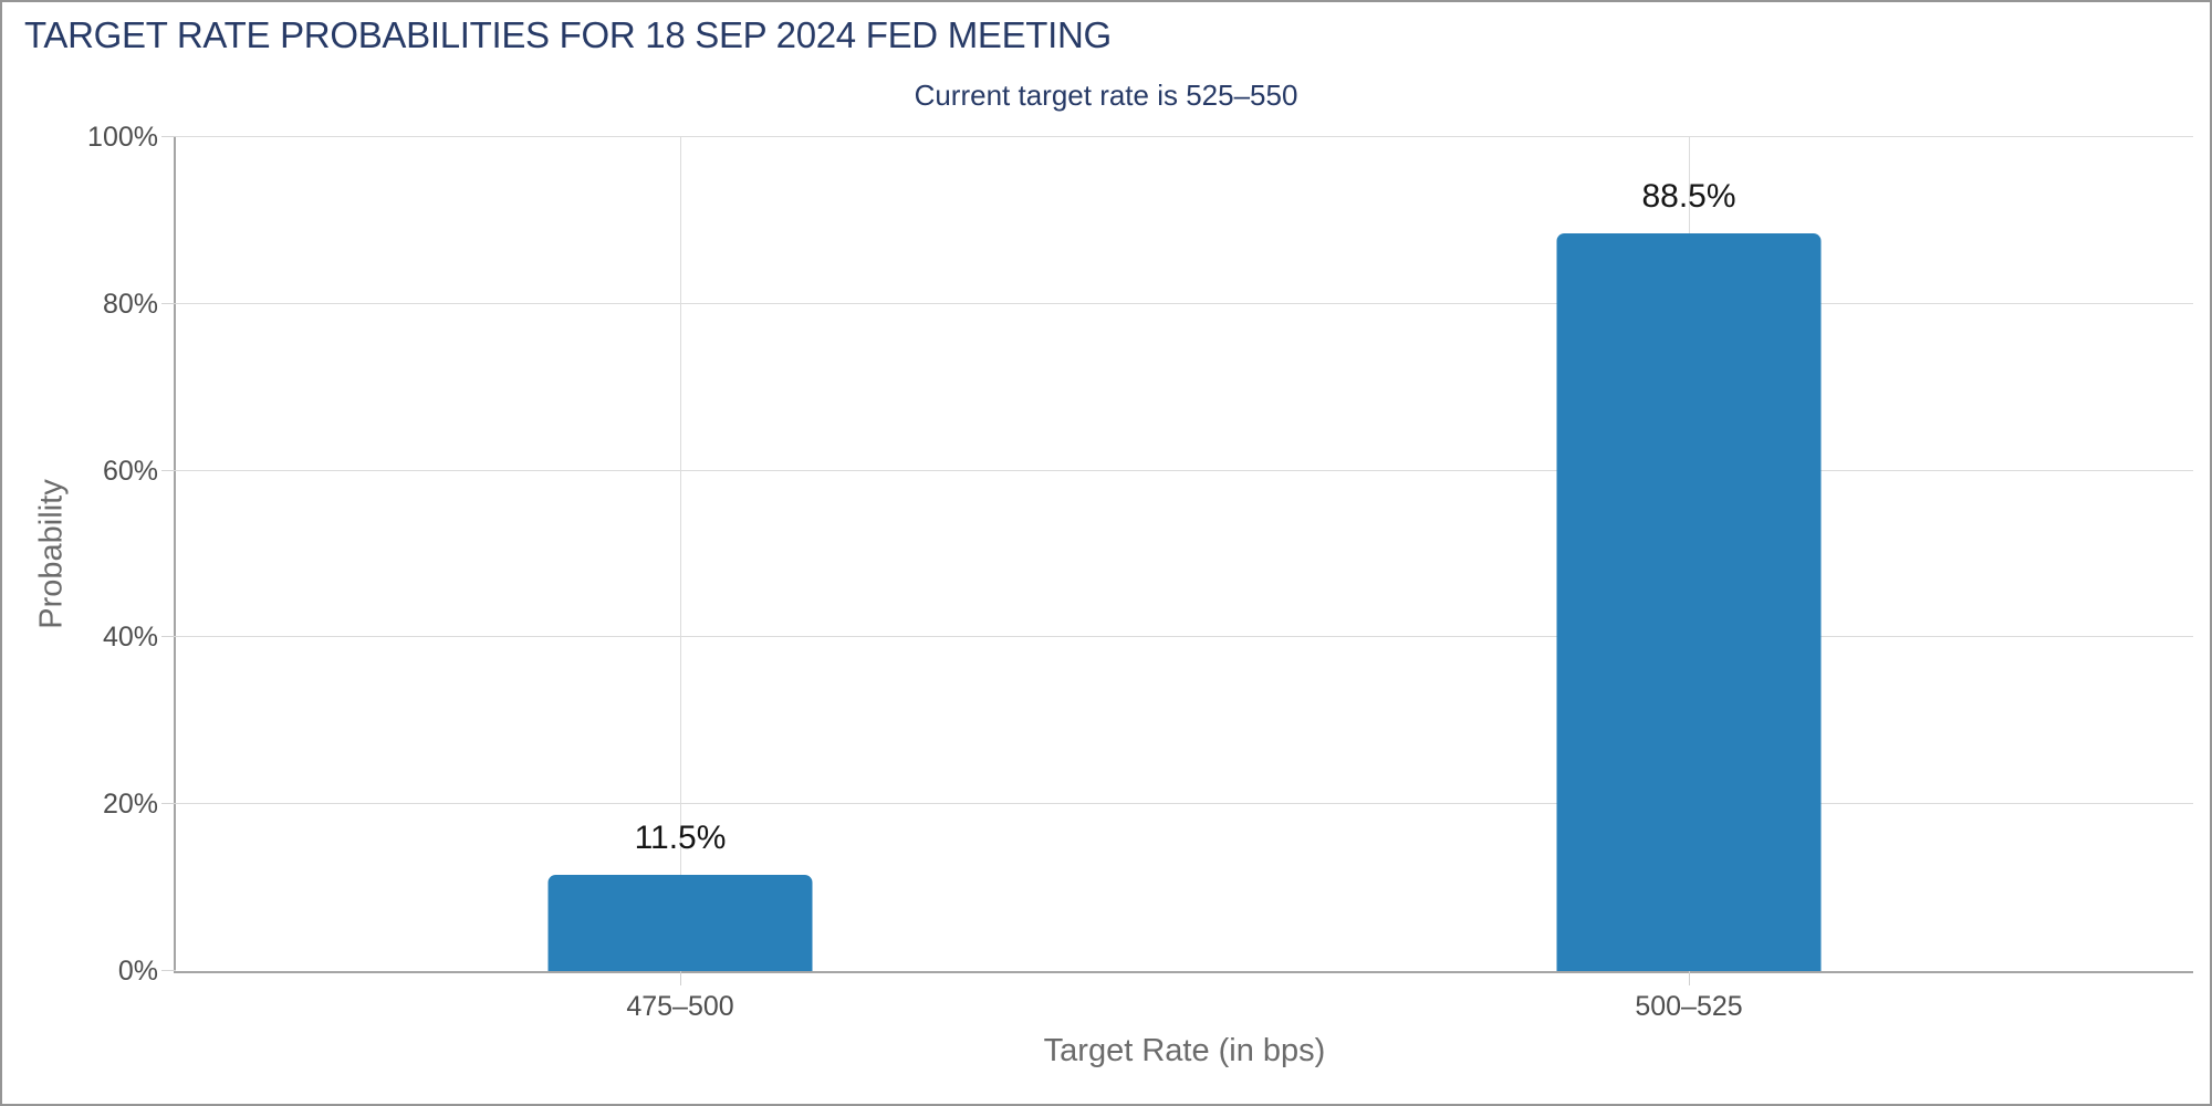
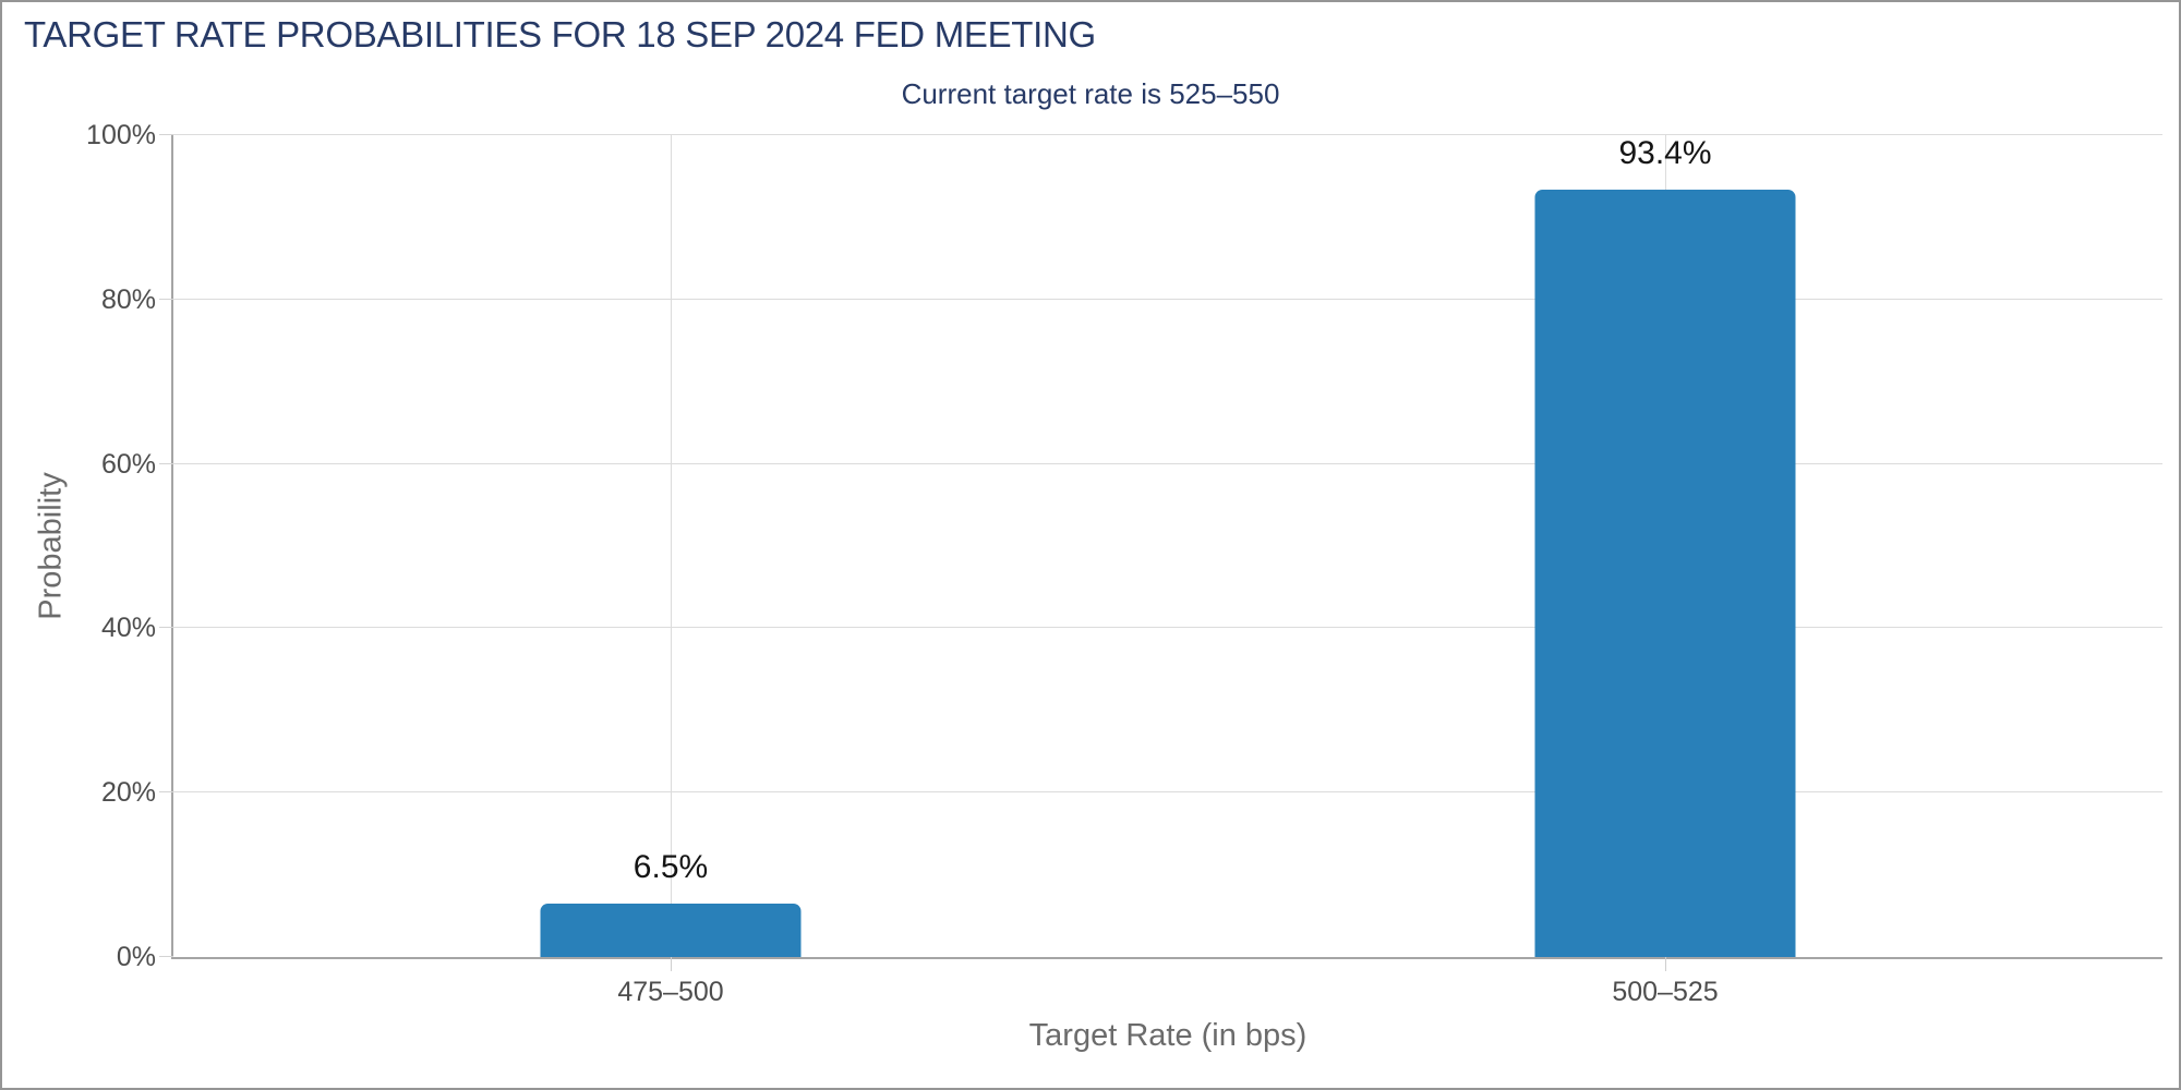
475–500: 11.5% -> 6.5%
500–525: 88.5% -> 93.4%
